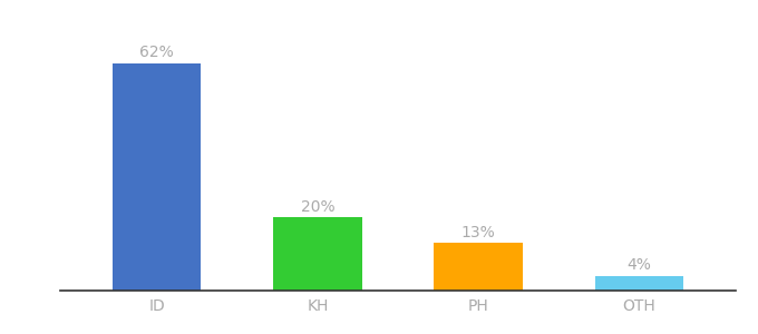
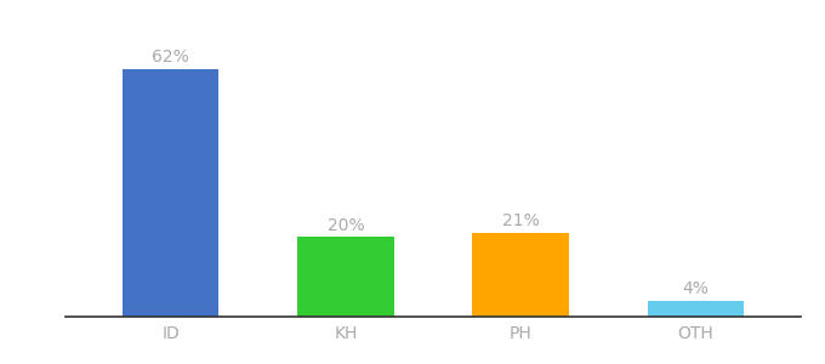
PH: 13% -> 21%
